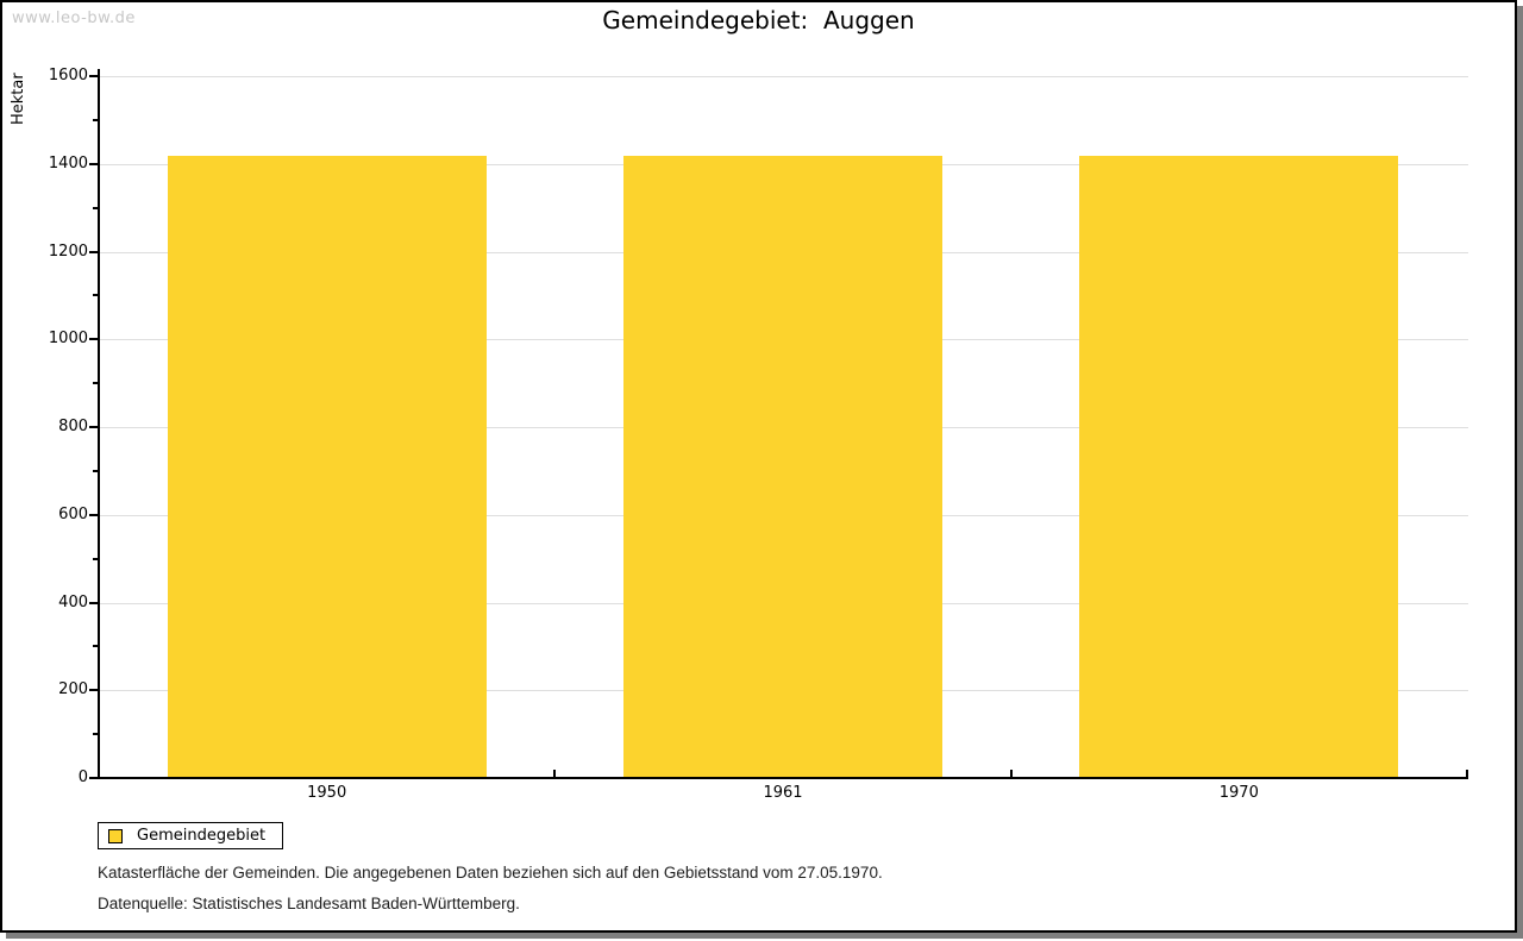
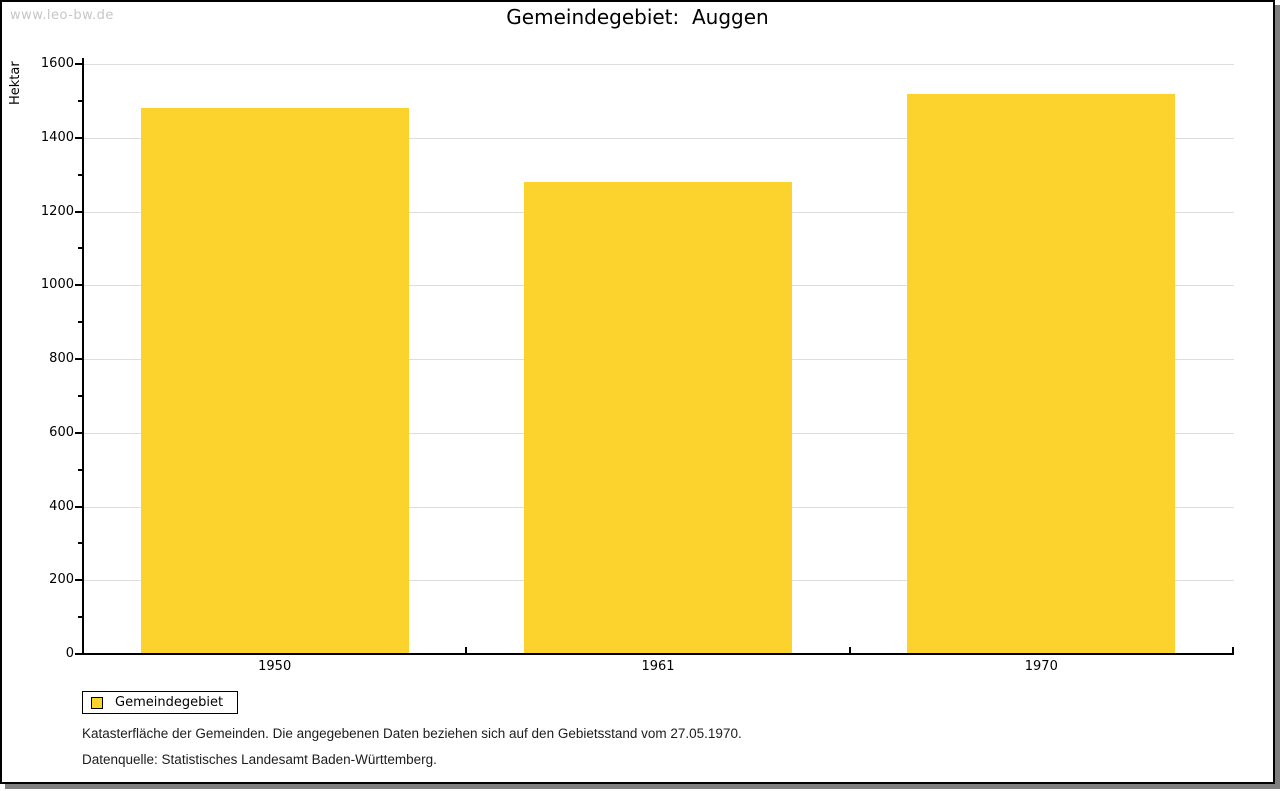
1950: 1420 -> 1480
1961: 1420 -> 1280
1970: 1420 -> 1520
